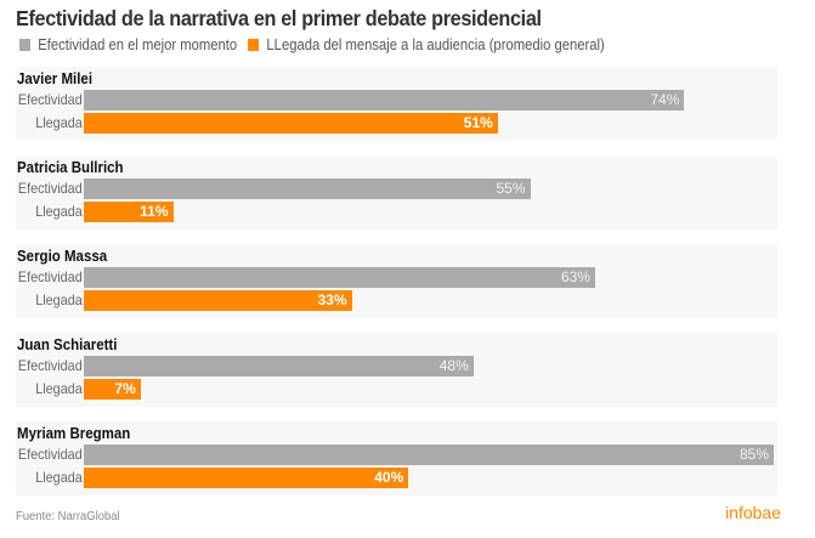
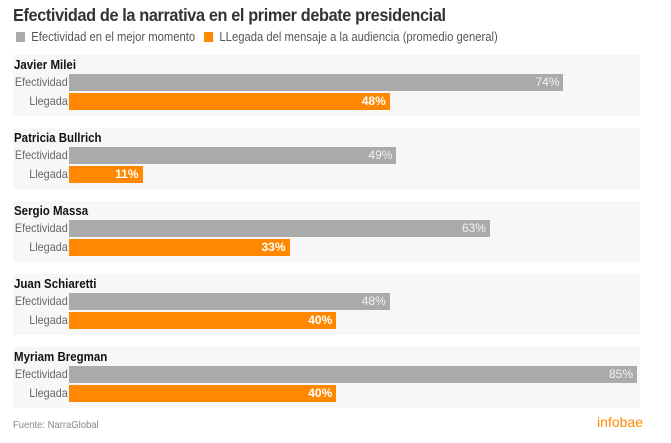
LLegada del mensaje a la audiencia (promedio general)/Javier Milei: 51% -> 48%
Efectividad en el mejor momento/Patricia Bullrich: 55% -> 49%
LLegada del mensaje a la audiencia (promedio general)/Juan Schiaretti: 7% -> 40%
